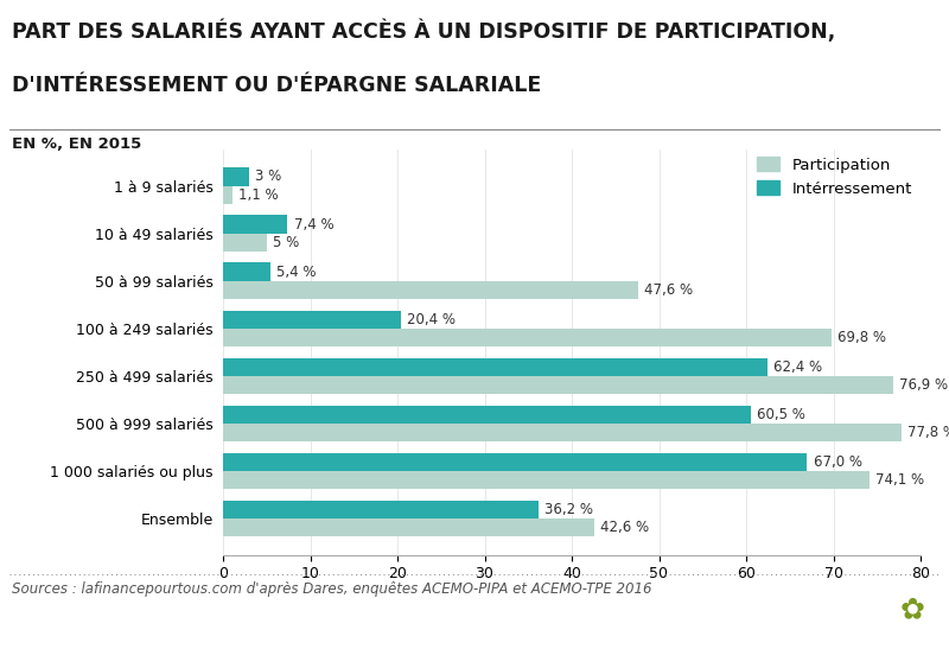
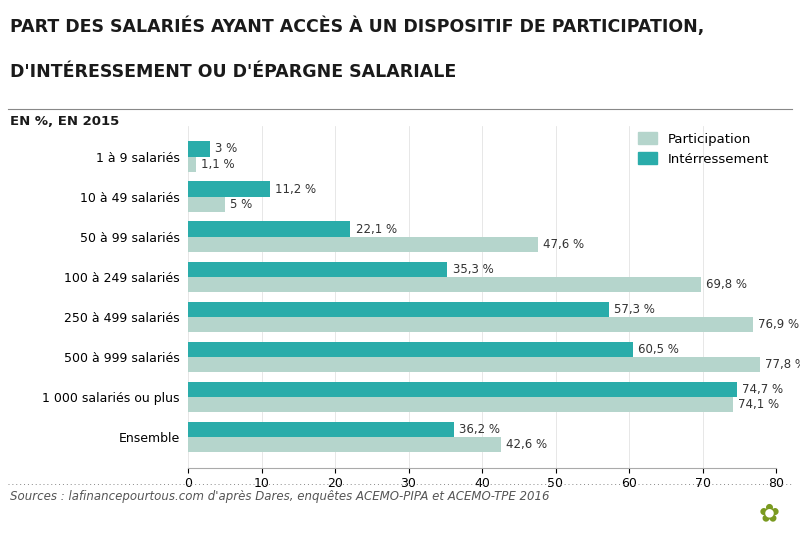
Intérressement/10 à 49 salariés: 7,4 -> 11,2
Intérressement/50 à 99 salariés: 5,4 -> 22,1
Intérressement/100 à 249 salariés: 20,4 -> 35,3
Intérressement/250 à 499 salariés: 62,4 -> 57,3
Intérressement/1 000 salariés ou plus: 67,0 -> 74,7
